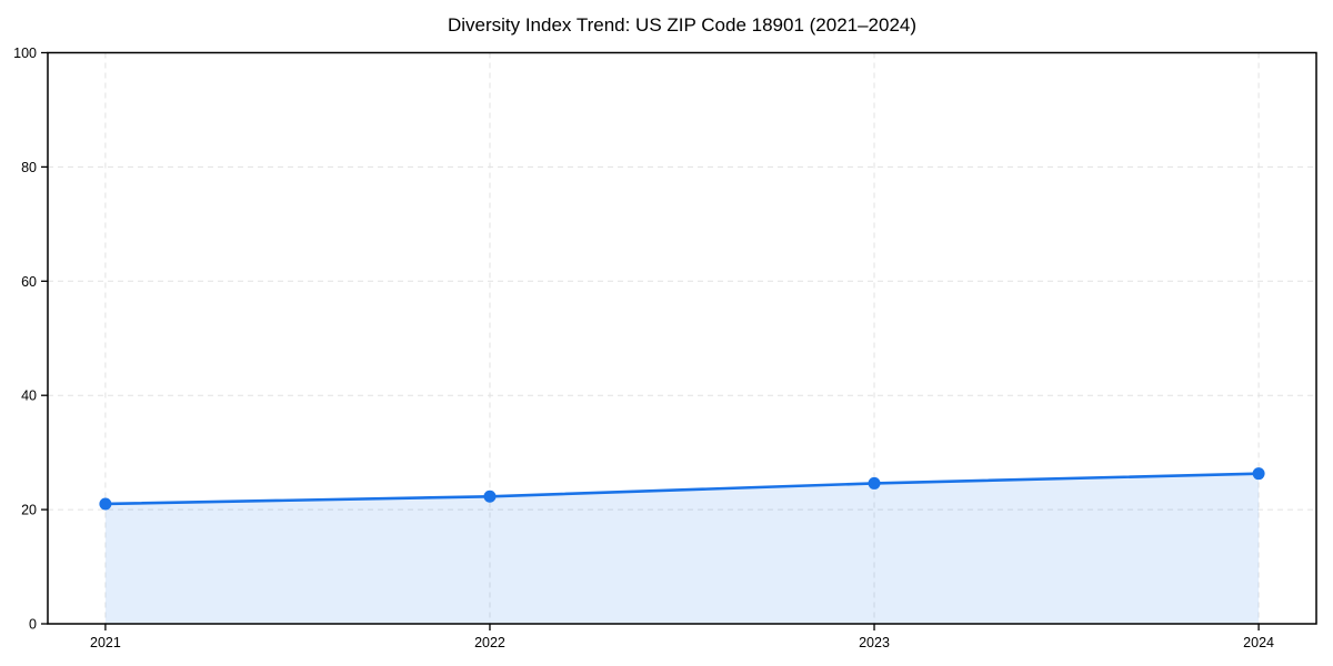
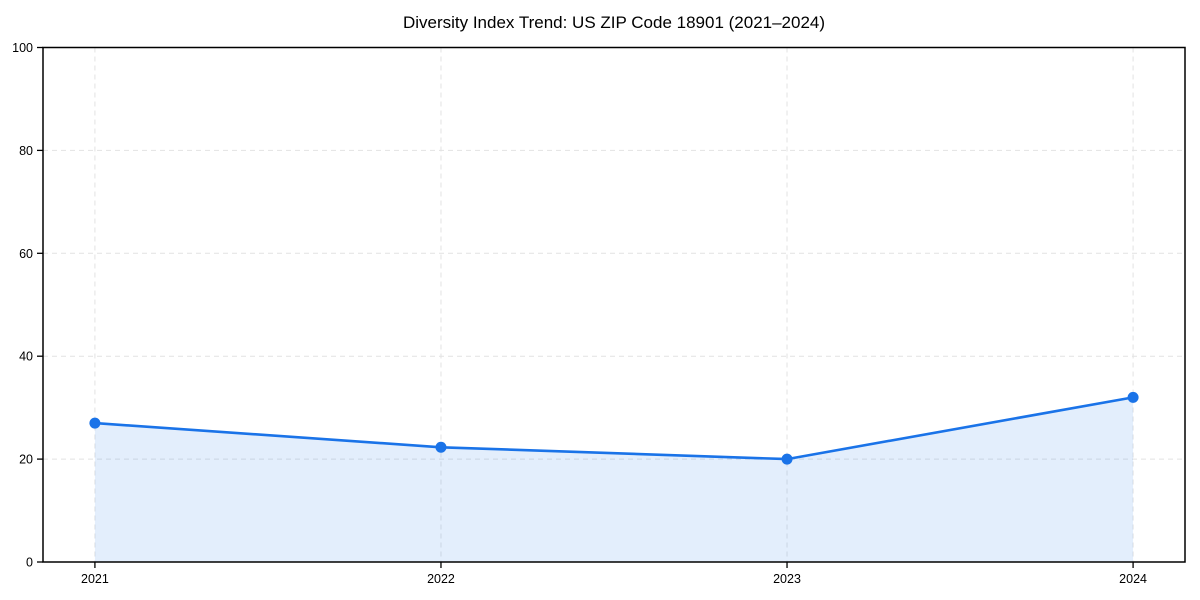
2021: 21 -> 27
2023: 25 -> 20
2024: 26 -> 32
